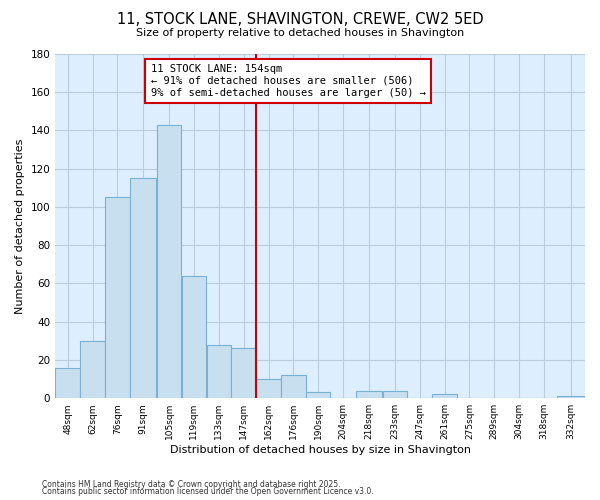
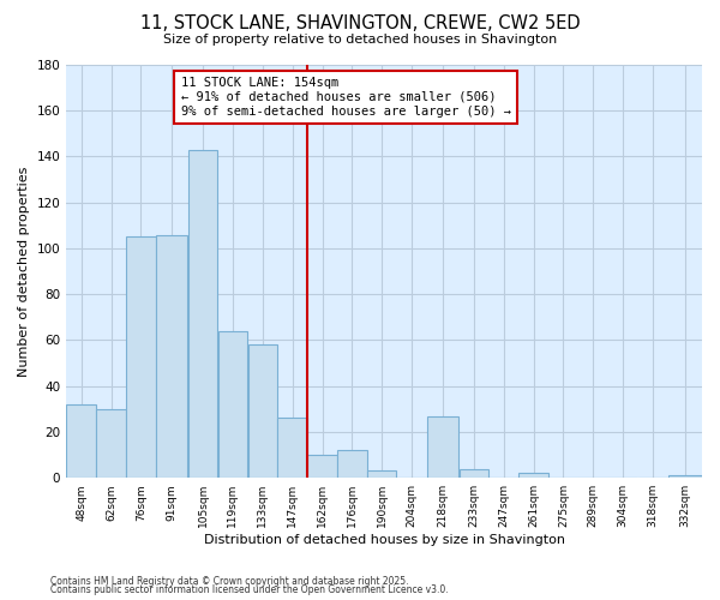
48sqm: 16 -> 32
91sqm: 115 -> 106
133sqm: 28 -> 58
218sqm: 4 -> 27
